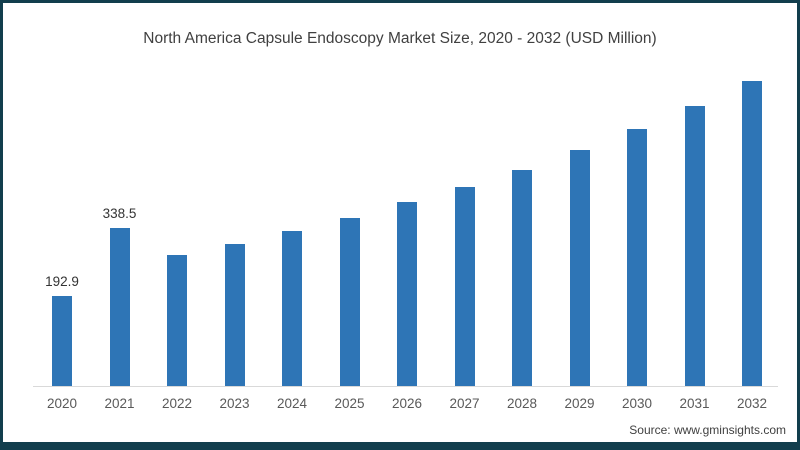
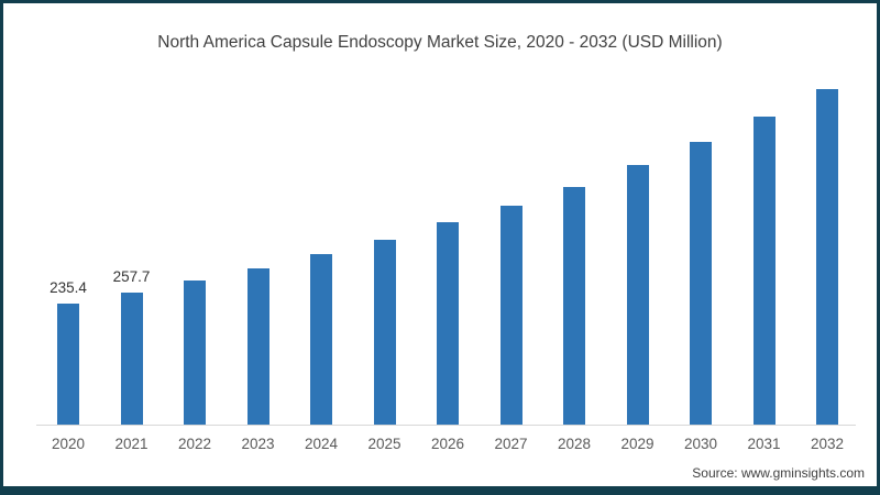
2020: 192.9 -> 235.4
2021: 338.5 -> 257.7
